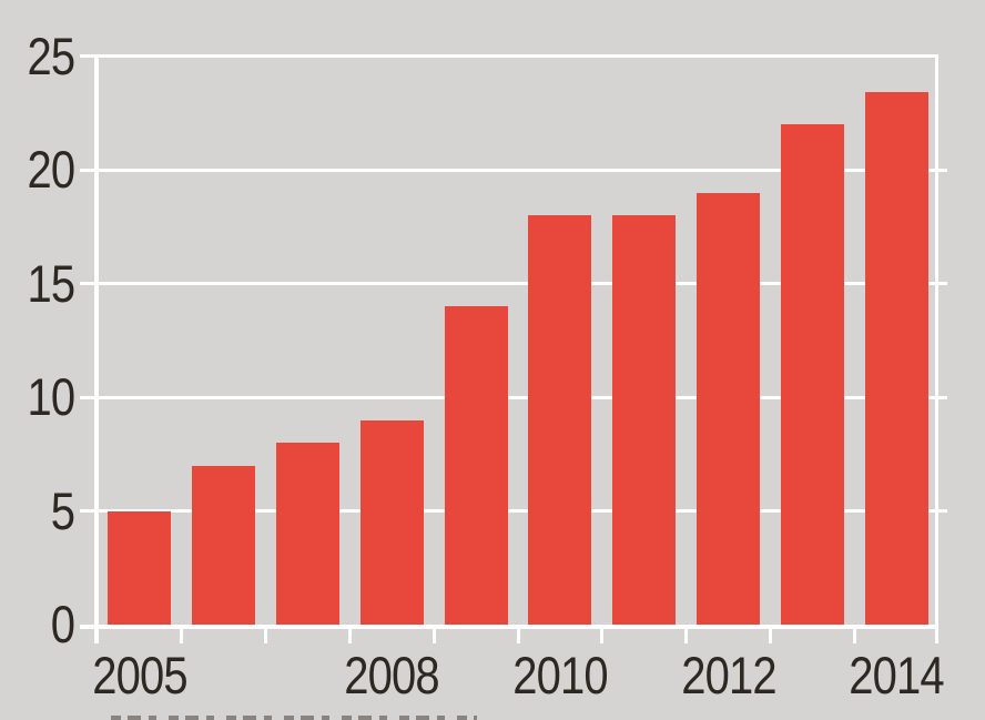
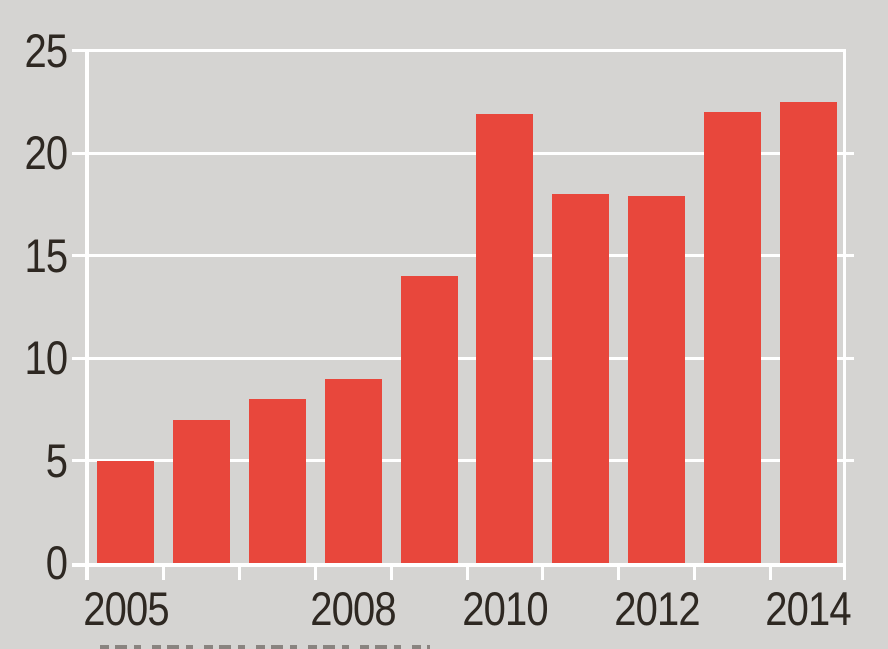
2010: 18.0 -> 21.9
2012: 19.0 -> 17.9
2014: 23.4 -> 22.5
